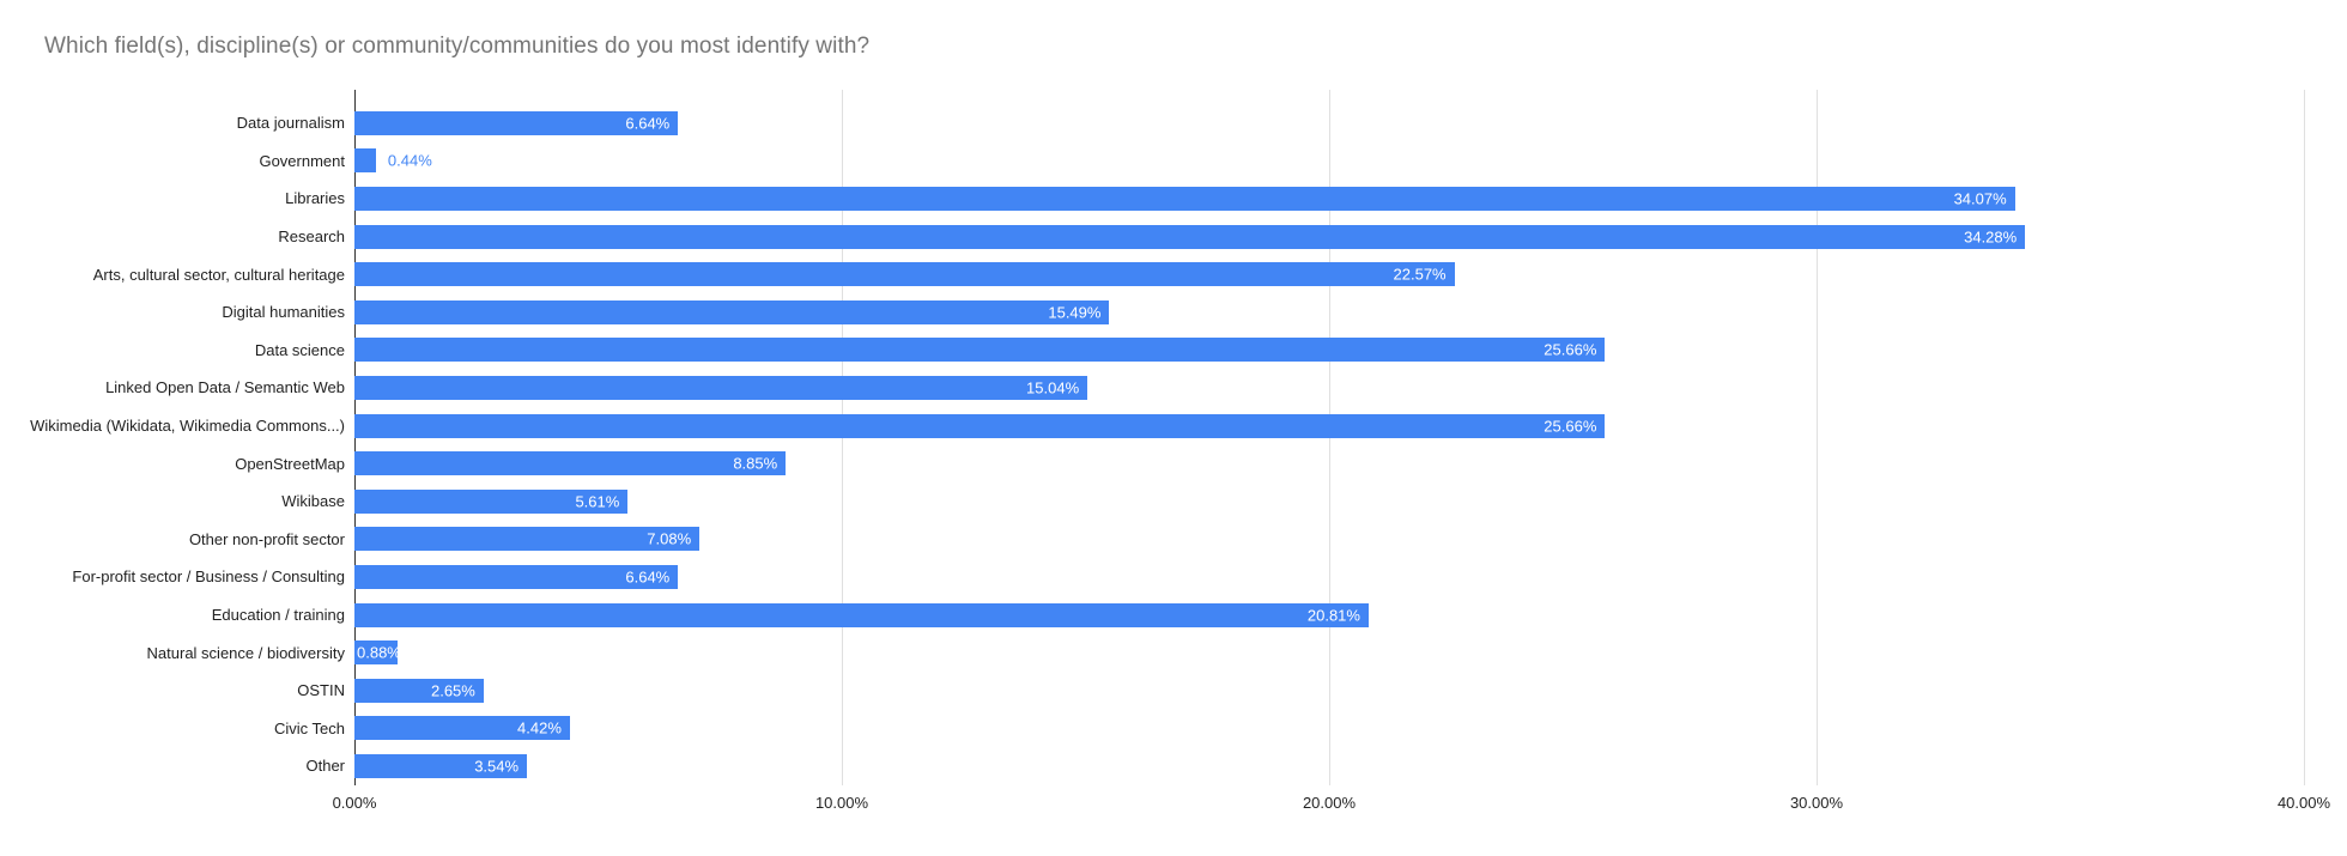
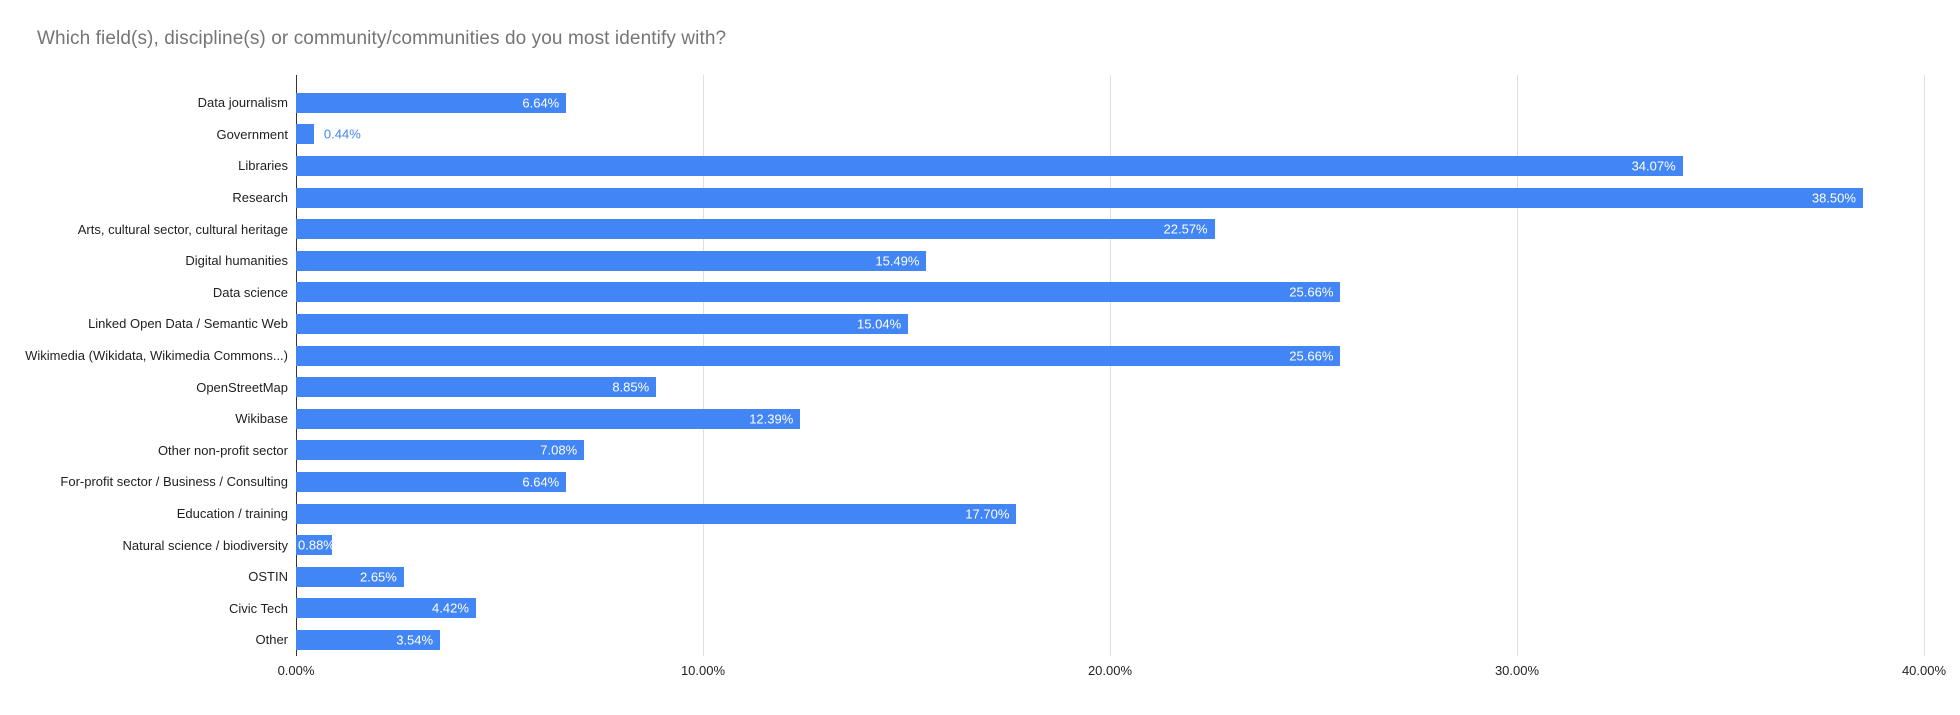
Research: 34.28% -> 38.50%
Wikibase: 5.61% -> 12.39%
Education / training: 20.81% -> 17.70%
